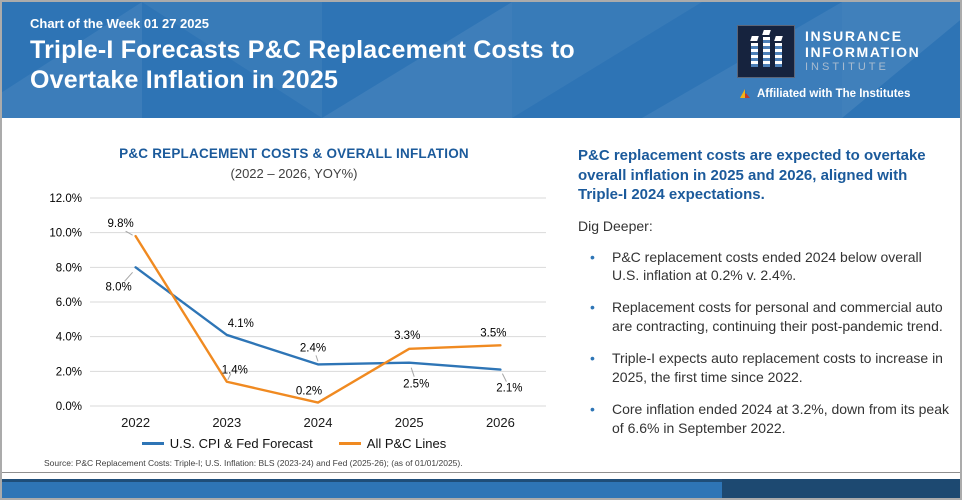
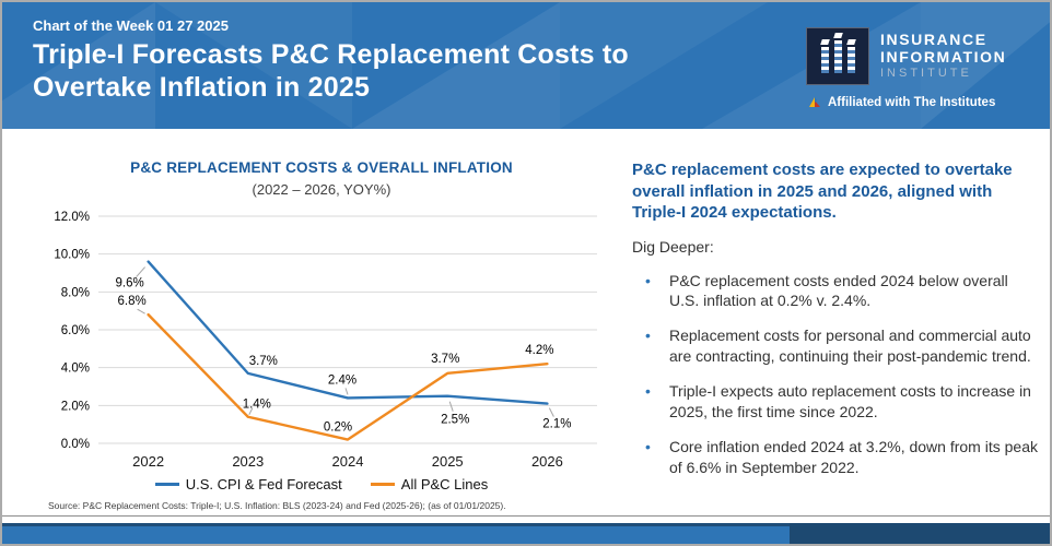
U.S. CPI & Fed Forecast/2022: 8.0% -> 9.6%
All P&C Lines/2022: 9.8% -> 6.8%
U.S. CPI & Fed Forecast/2023: 4.1% -> 3.7%
All P&C Lines/2025: 3.3% -> 3.7%
All P&C Lines/2026: 3.5% -> 4.2%
